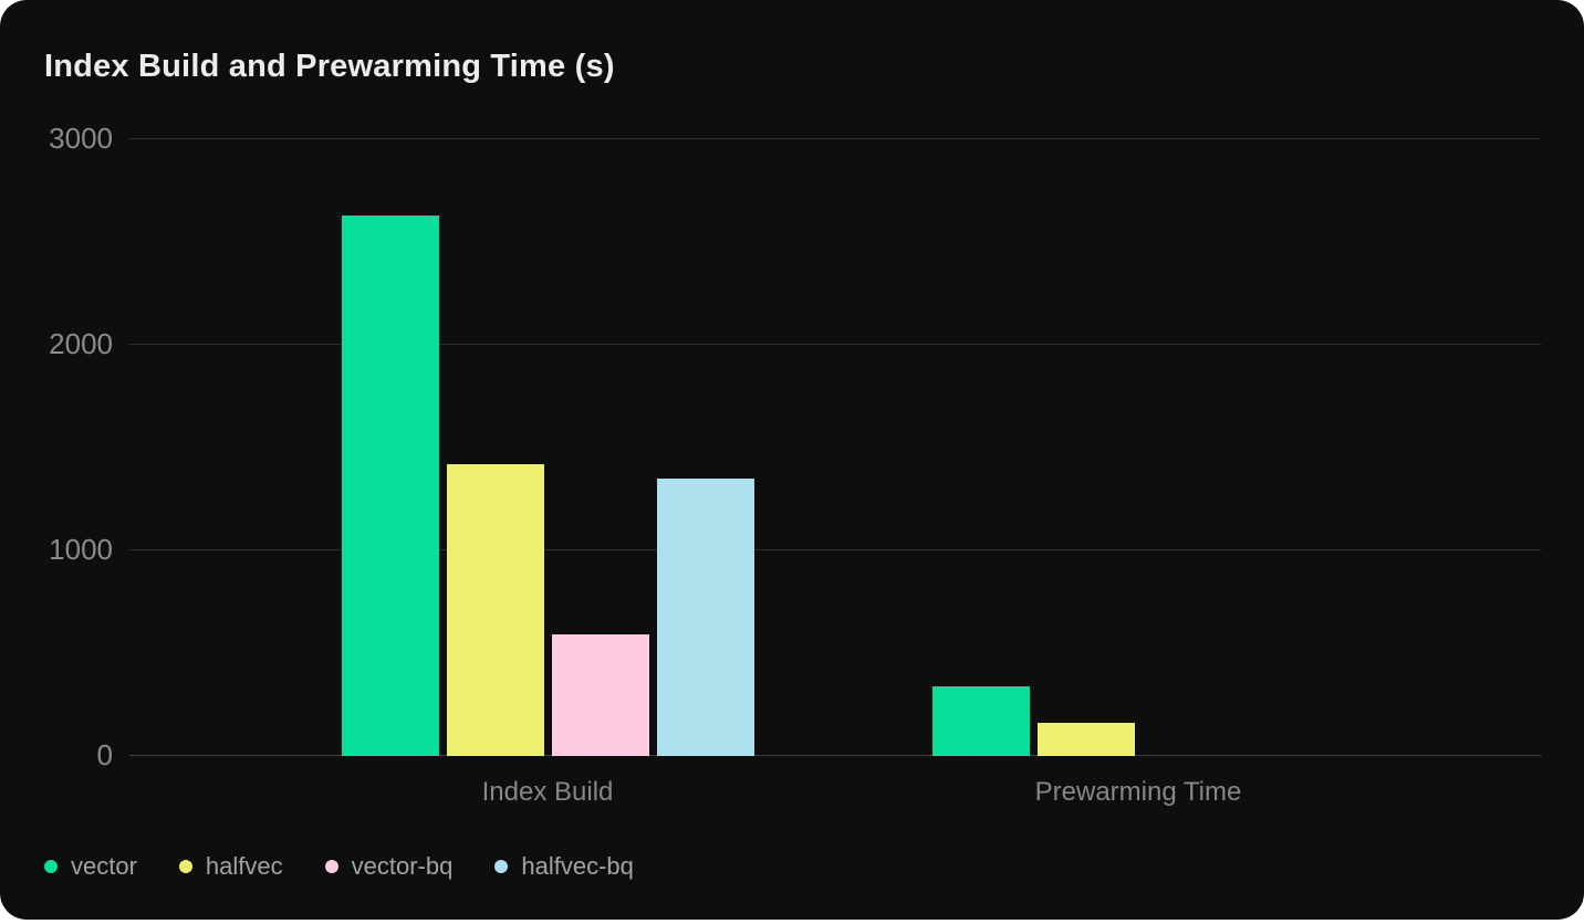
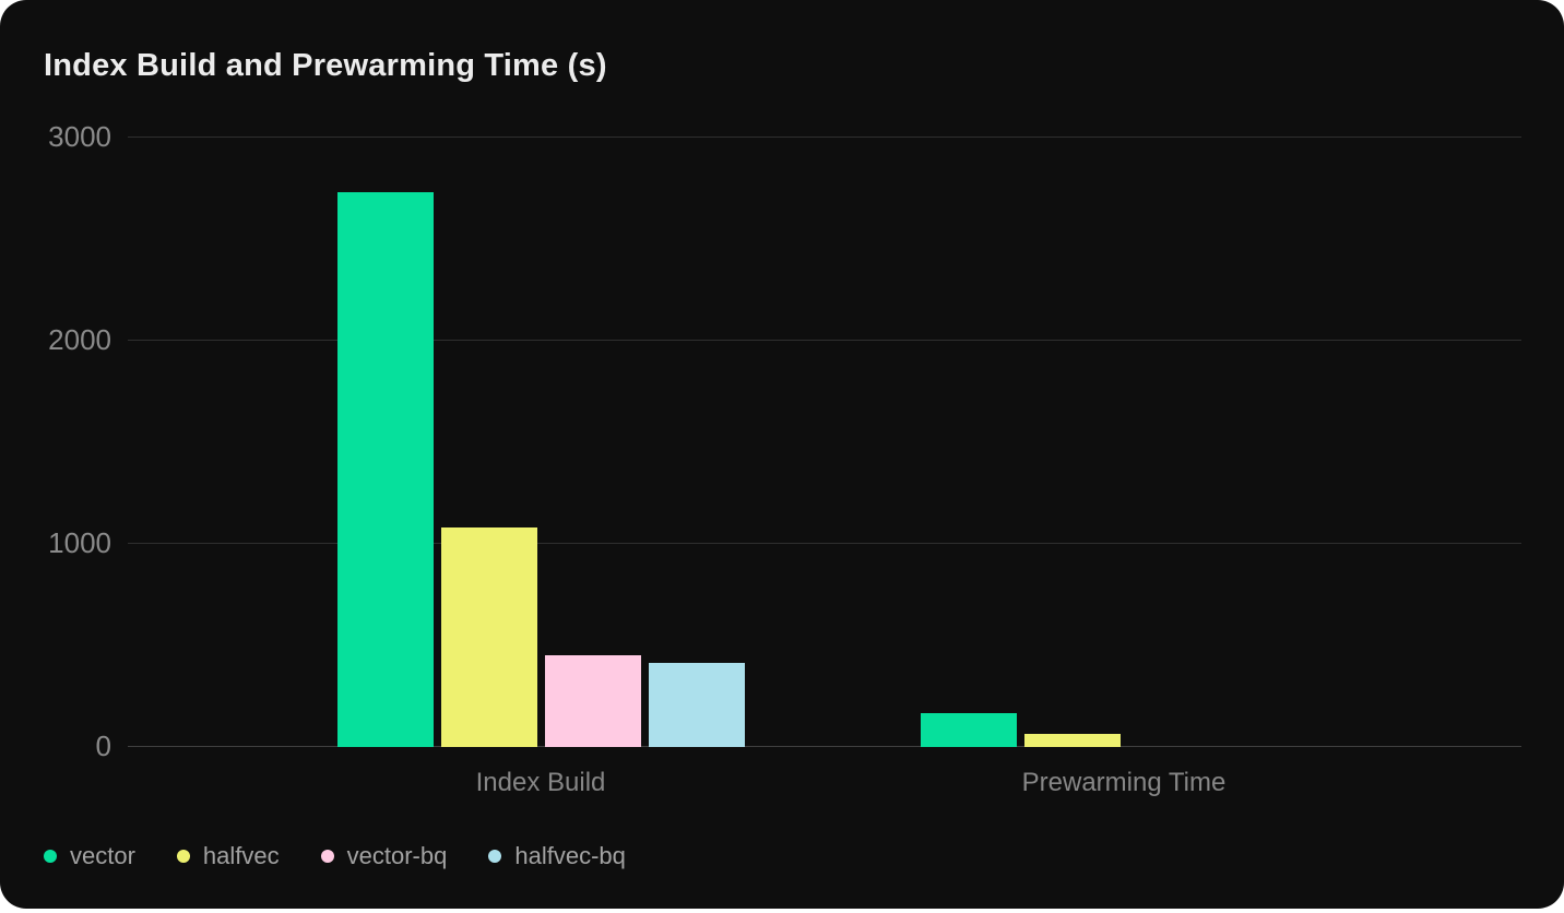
vector/Index Build: 2630 -> 2730
halfvec/Index Build: 1420 -> 1080
vector-bq/Index Build: 590 -> 450
halfvec-bq/Index Build: 1350 -> 420
vector/Prewarming Time: 340 -> 160
halfvec/Prewarming Time: 160 -> 60
